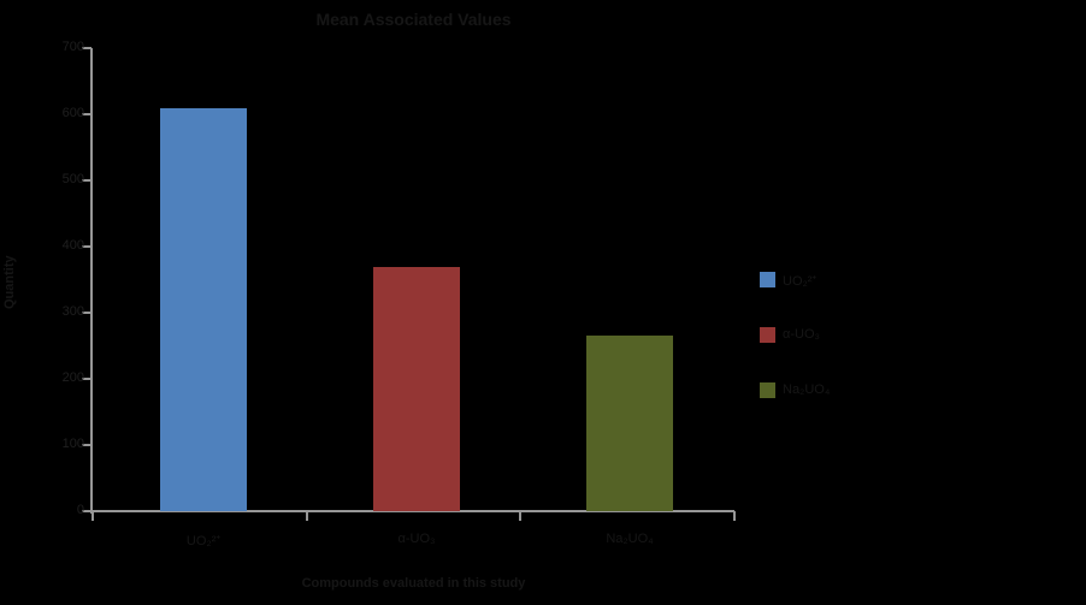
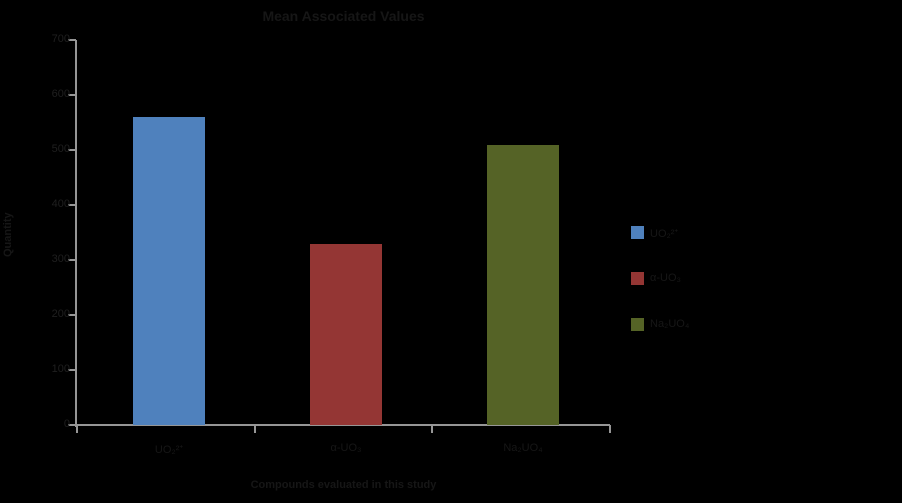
UO₂²⁺: 610 -> 560
α-UO₃: 370 -> 330
Na₂UO₄: 260 -> 510
